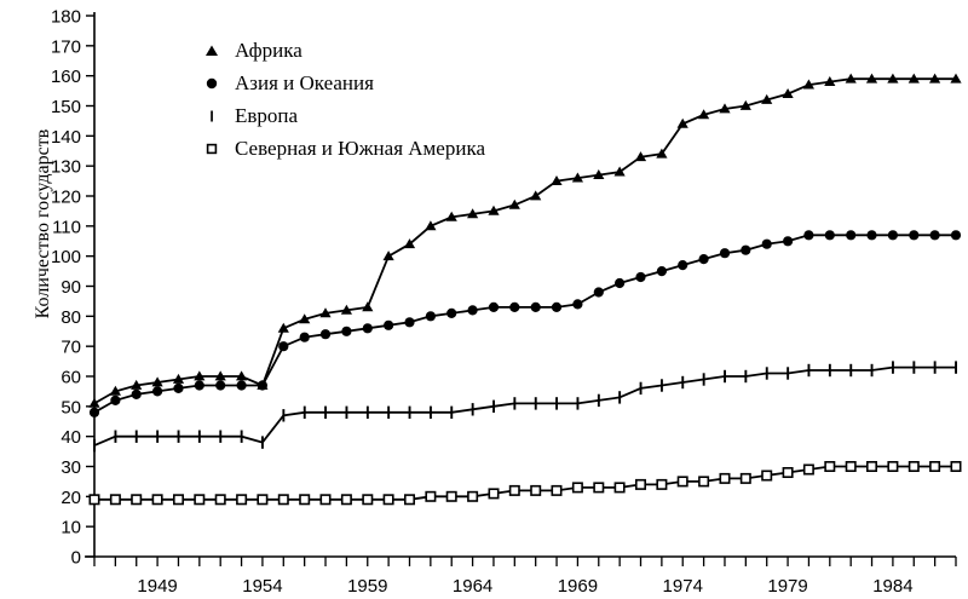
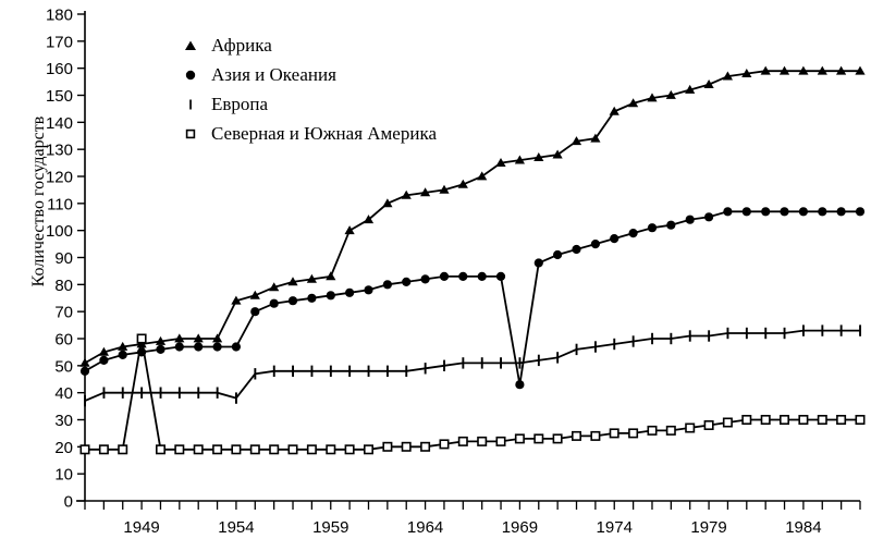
Северная и Южная Америка/1949: 19 -> 60
Африка/1954: 57 -> 74
Азия и Океания/1969: 84 -> 43
